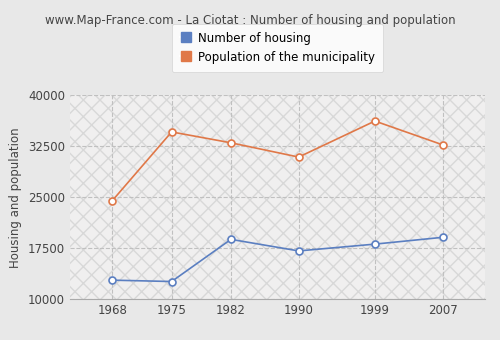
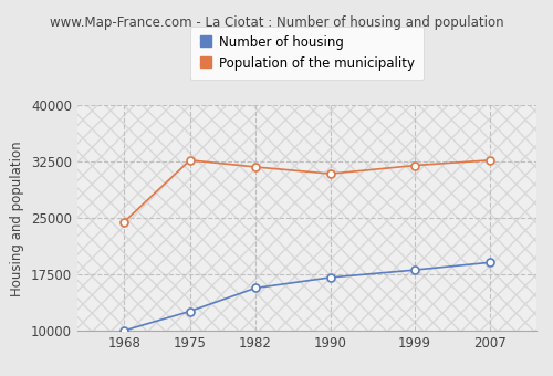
Number of housing/1968: 12800 -> 10000
Population of the municipality/1975: 34600 -> 32700
Number of housing/1982: 18800 -> 15700
Population of the municipality/1982: 33000 -> 31800
Population of the municipality/1999: 36200 -> 32000
